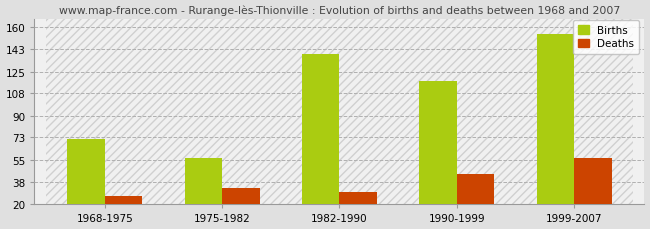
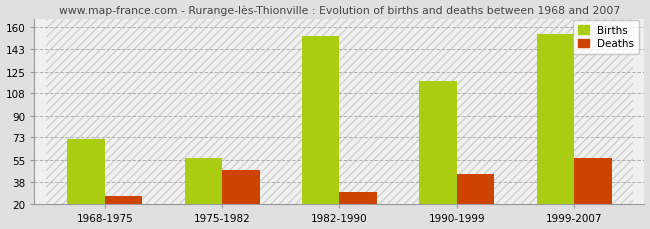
Deaths/1975-1982: 33 -> 47
Births/1982-1990: 139 -> 153
